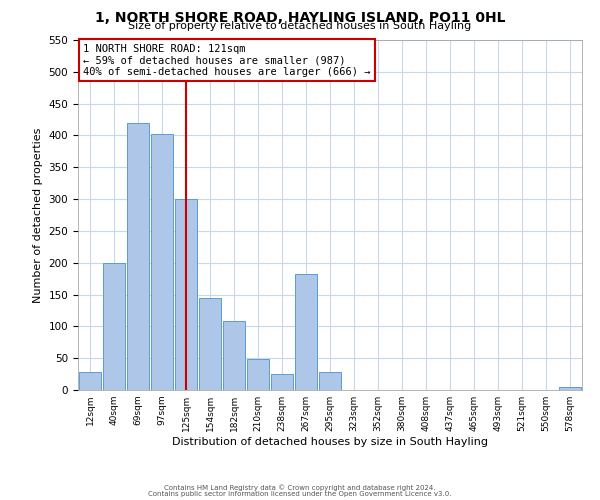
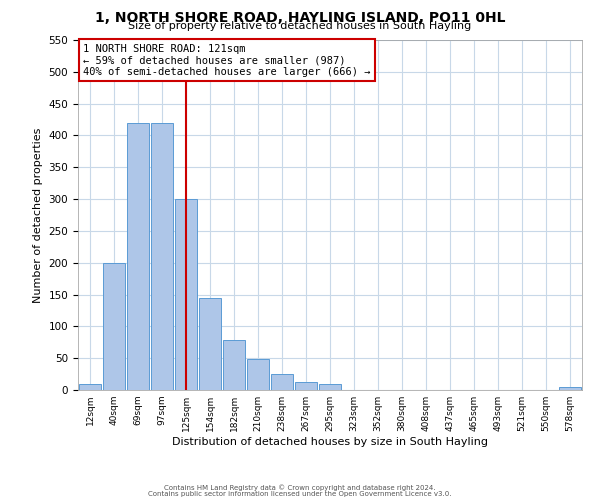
12sqm: 28 -> 10
97sqm: 402 -> 420
182sqm: 108 -> 78
267sqm: 182 -> 13
295sqm: 28 -> 9
